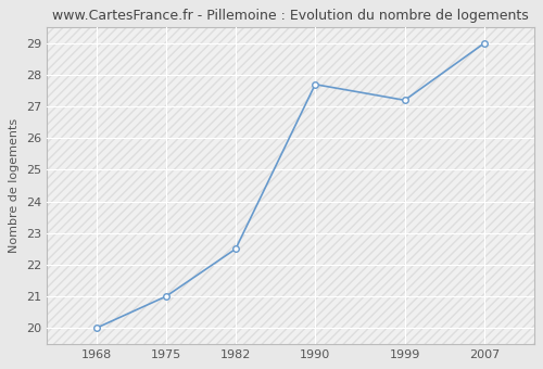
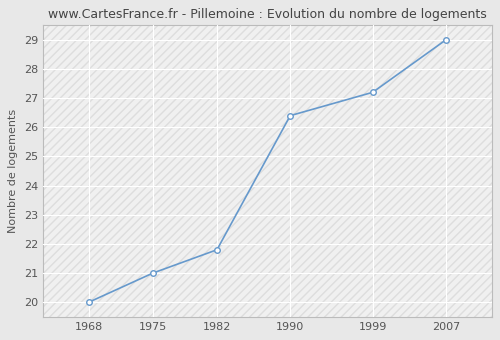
1982: 22.5 -> 21.8
1990: 27.7 -> 26.4
